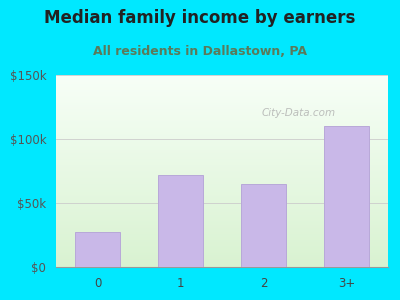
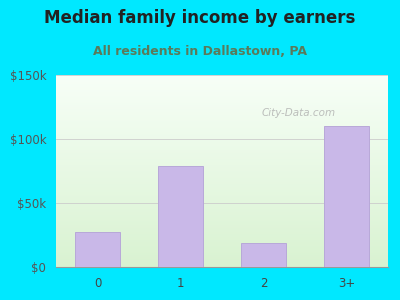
1: $72k -> $79k
2: $65k -> $19k
